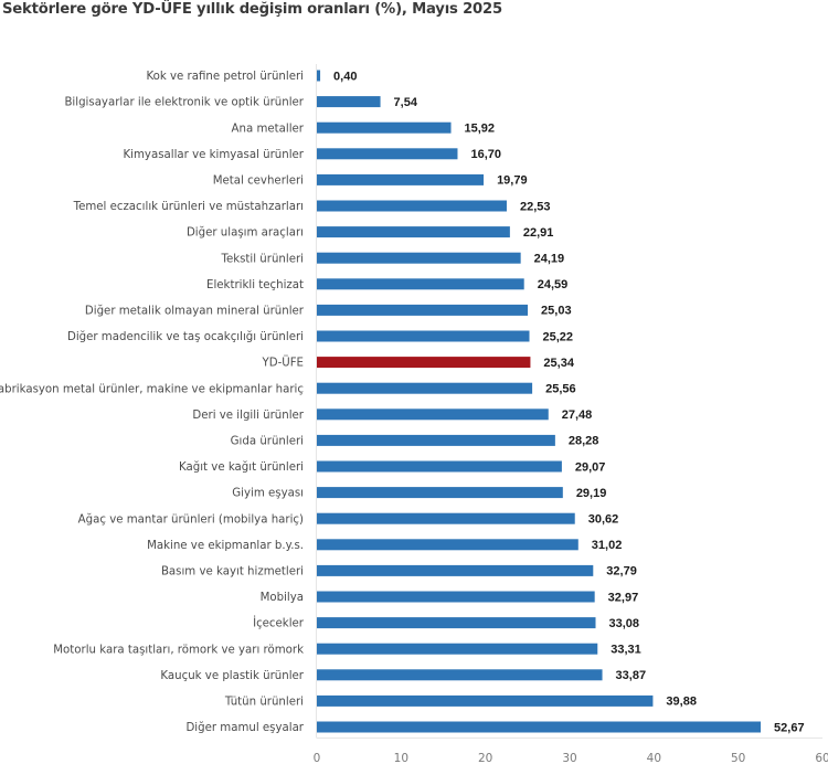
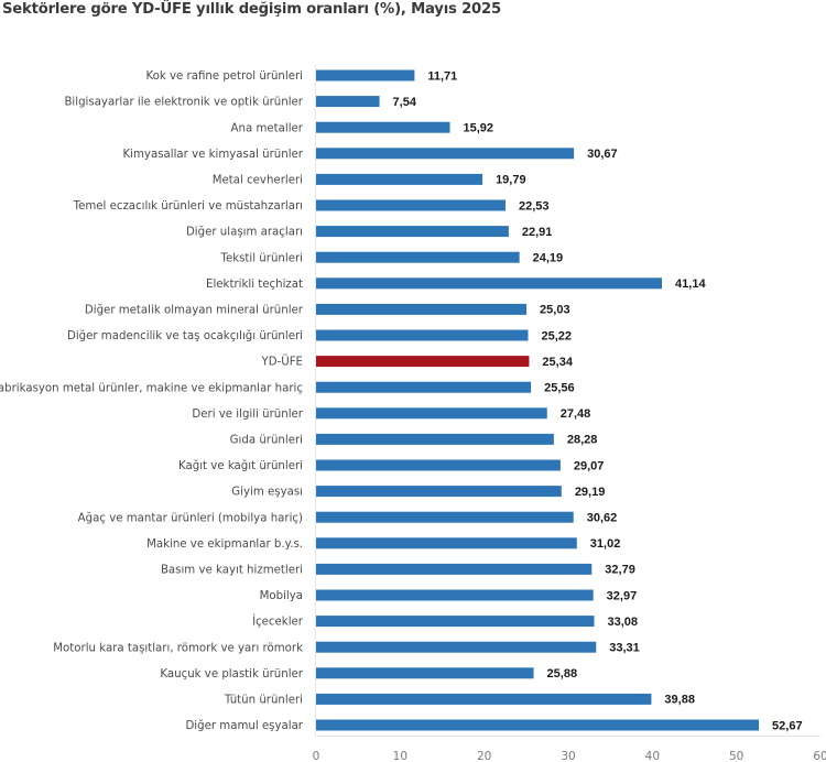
Kok ve rafine petrol ürünleri: 0,40 -> 11,71
Kimyasallar ve kimyasal ürünler: 16,70 -> 30,67
Elektrikli teçhizat: 24,59 -> 41,14
Kauçuk ve plastik ürünler: 33,87 -> 25,88
